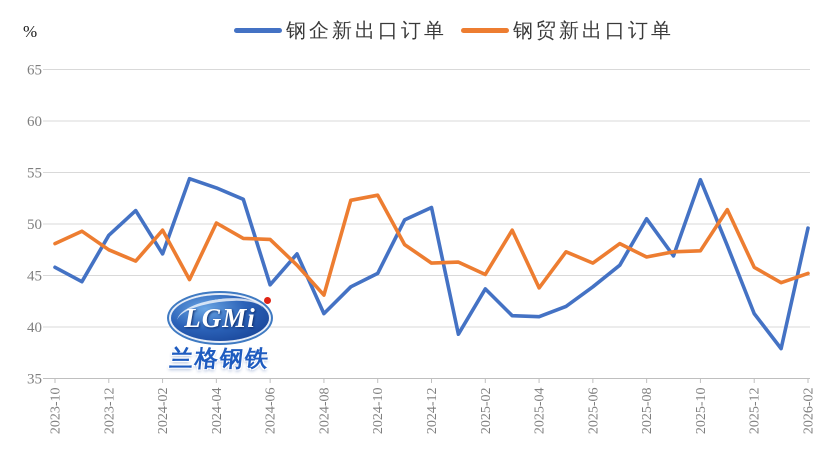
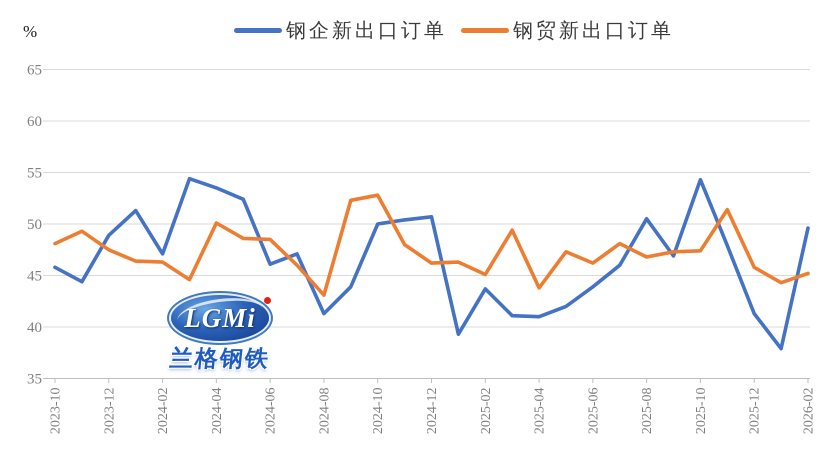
钢贸新出口订单/2024-02: 49.4 -> 46.3
钢企新出口订单/2024-06: 44.1 -> 46.1
钢企新出口订单/2024-10: 45.2 -> 50.0
钢企新出口订单/2024-12: 51.6 -> 50.7
